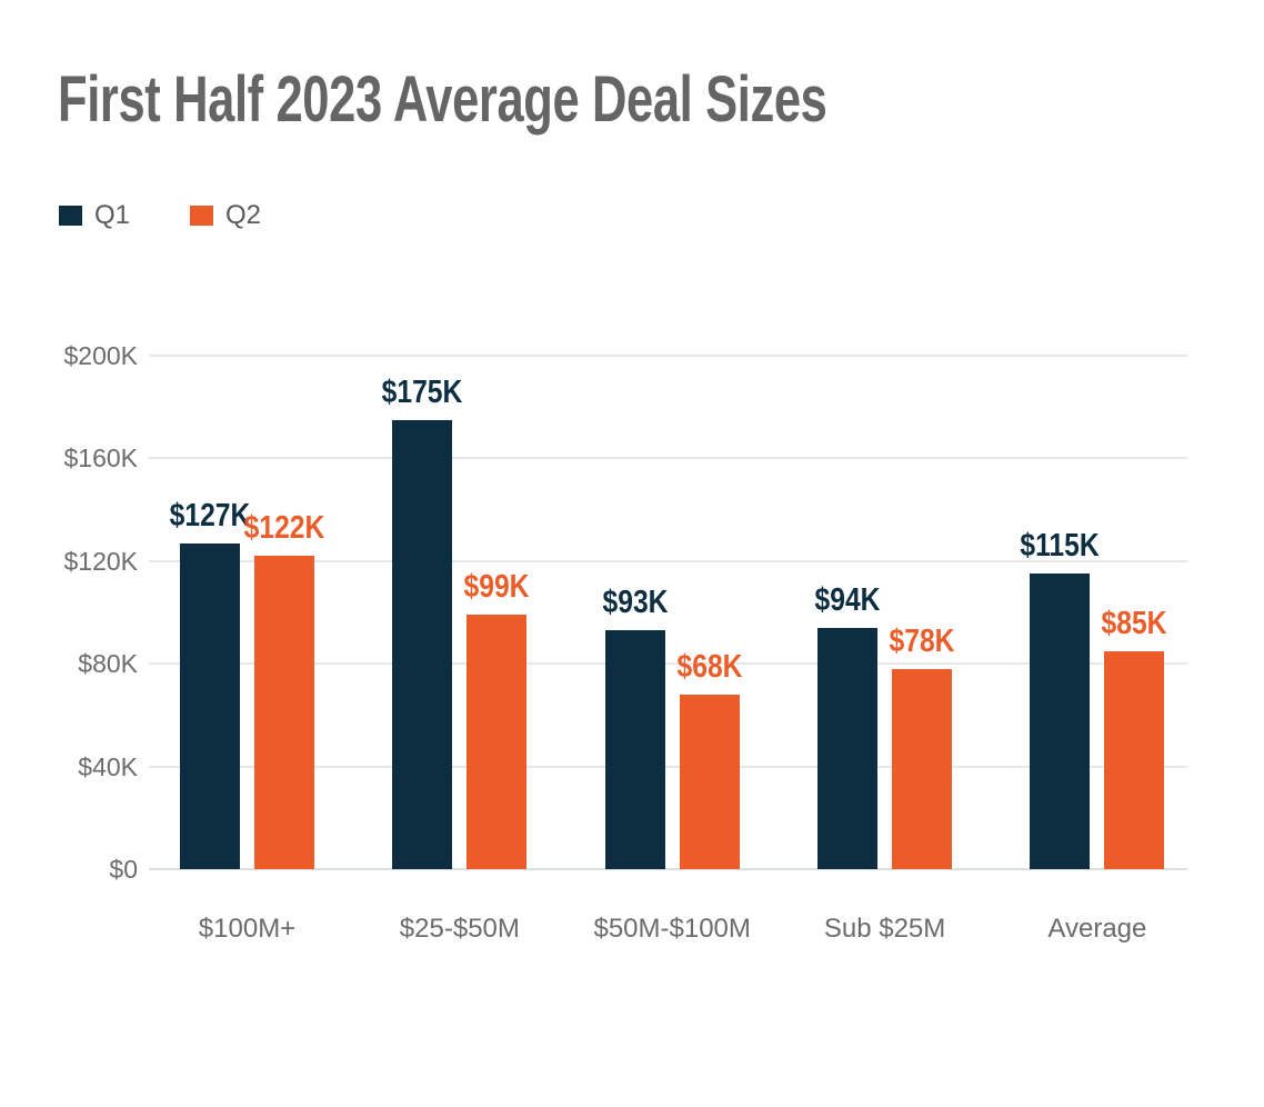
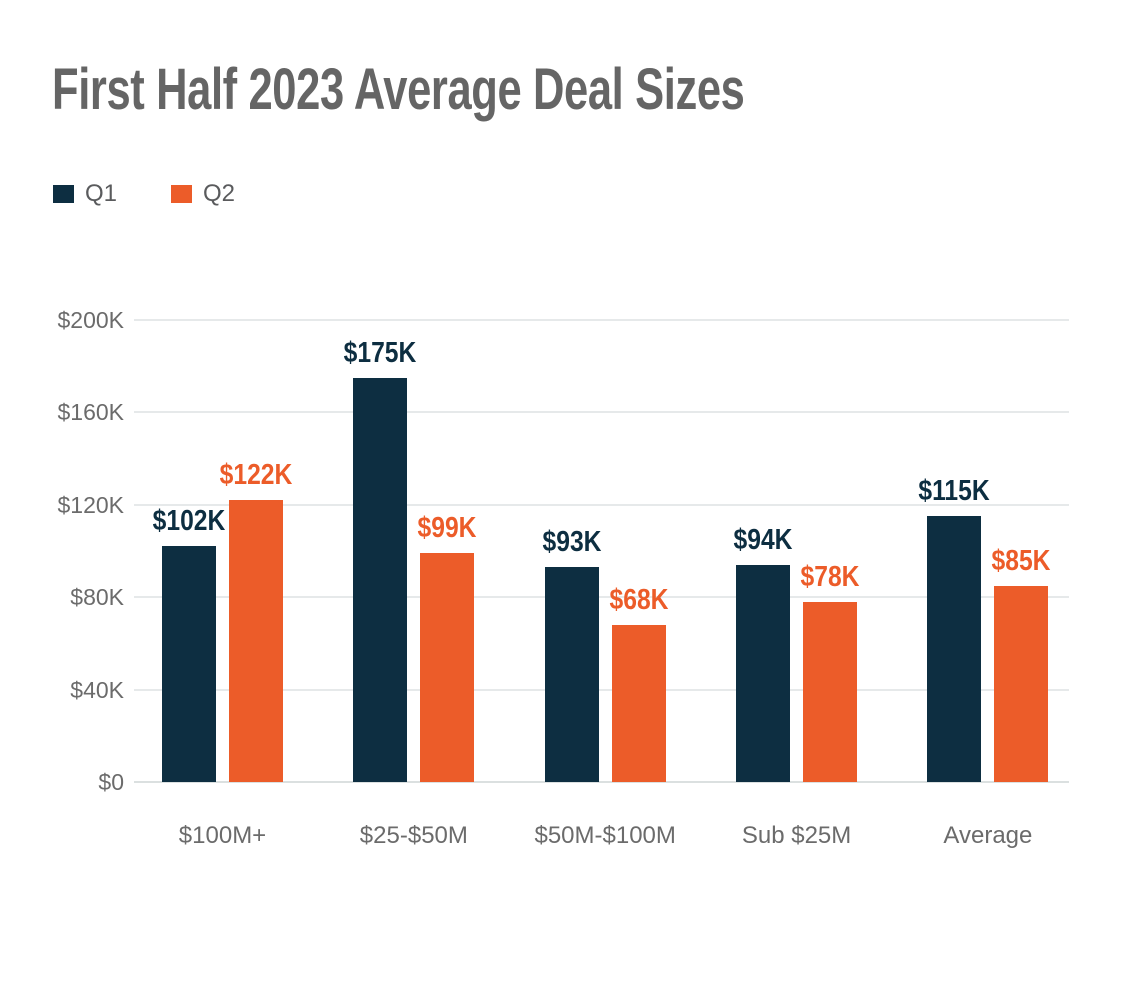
Q1/$100M+: $127K -> $102K
